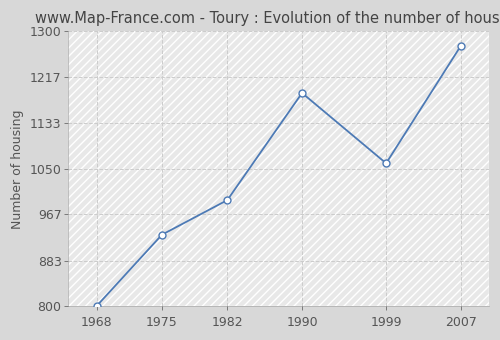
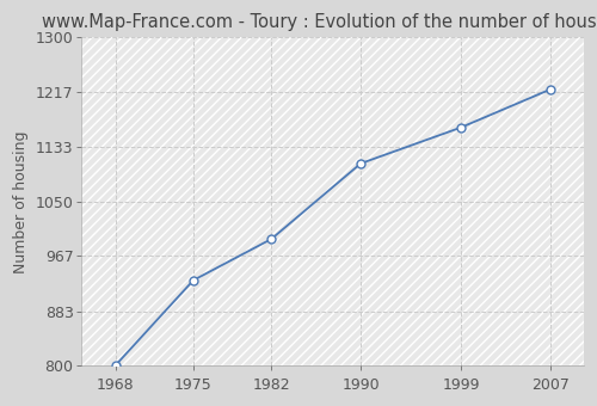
1990: 1188 -> 1108
1999: 1060 -> 1163
2007: 1274 -> 1221
